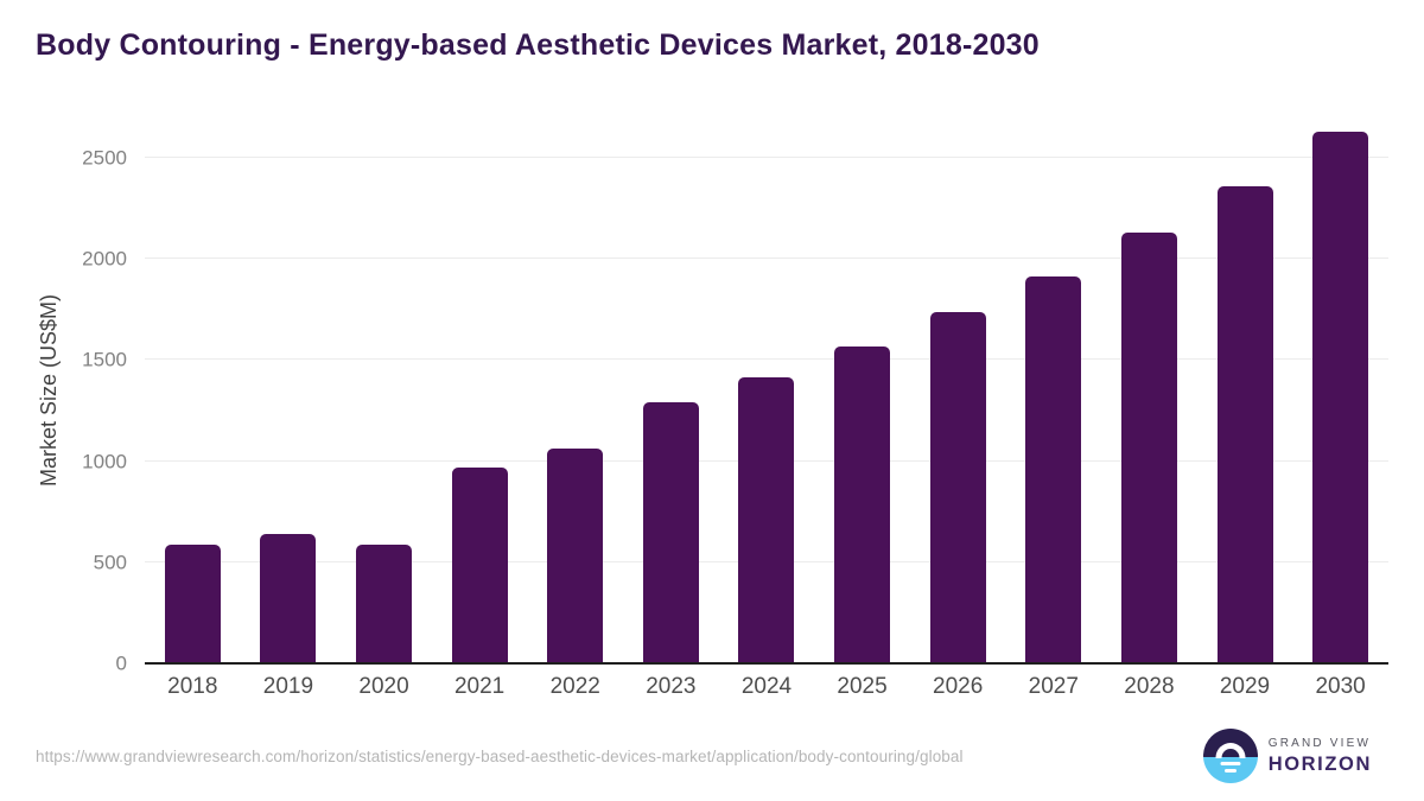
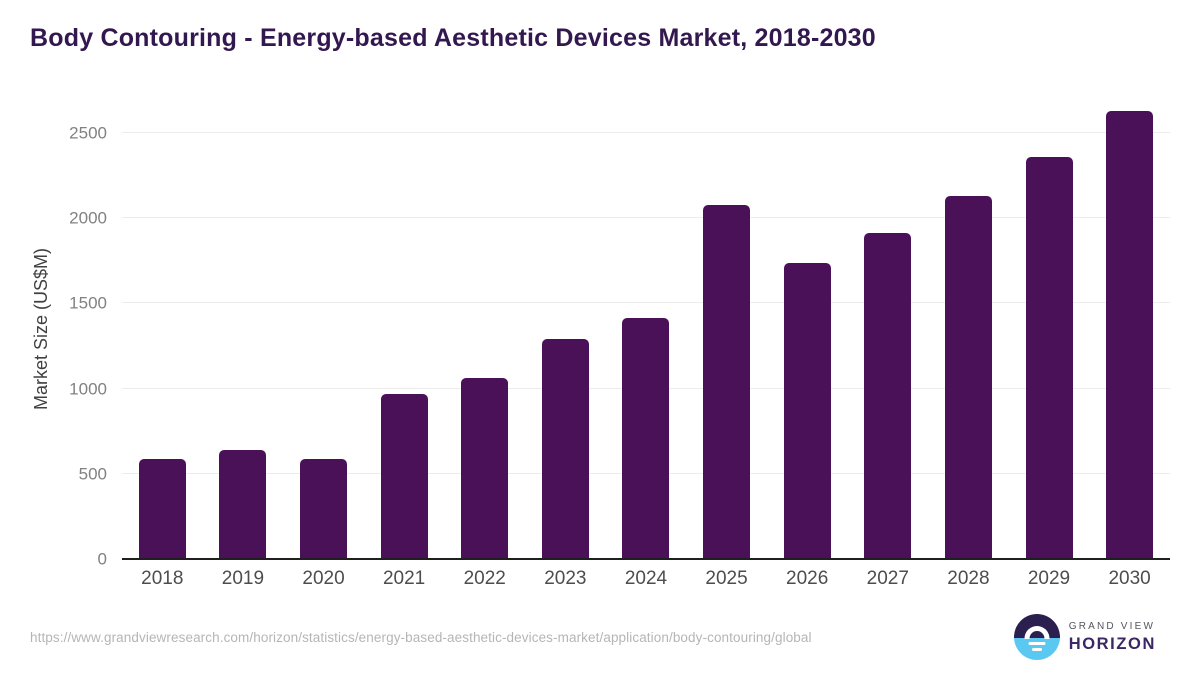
2025: 1560 -> 2080
